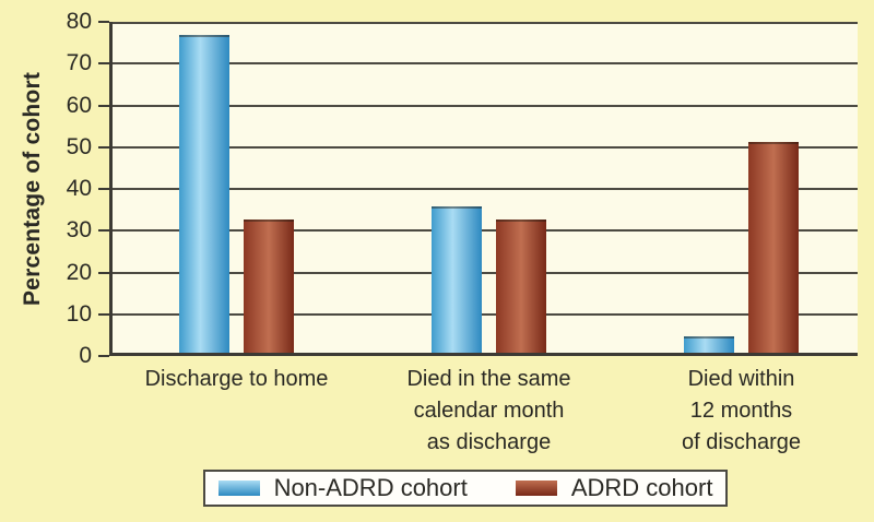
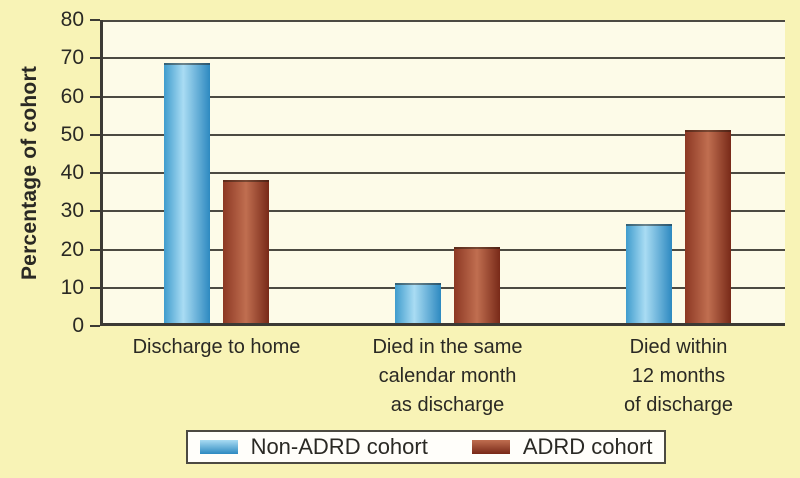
Non-ADRD cohort/Discharge to home: 76 -> 68
ADRD cohort/Discharge to home: 32 -> 38
Non-ADRD cohort/Died in the same calendar month as discharge: 35 -> 10
ADRD cohort/Died in the same calendar month as discharge: 32 -> 20
Non-ADRD cohort/Died within 12 months of discharge: 4 -> 26
